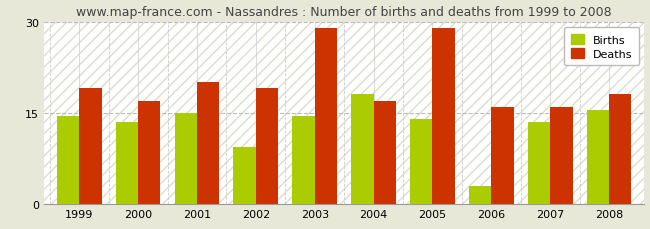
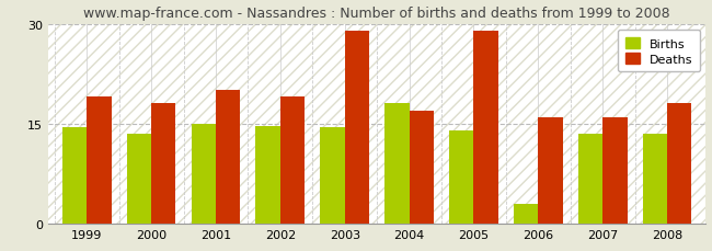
Deaths/2000: 17 -> 18
Births/2002: 9.4 -> 14.7
Births/2008: 15.4 -> 13.5
